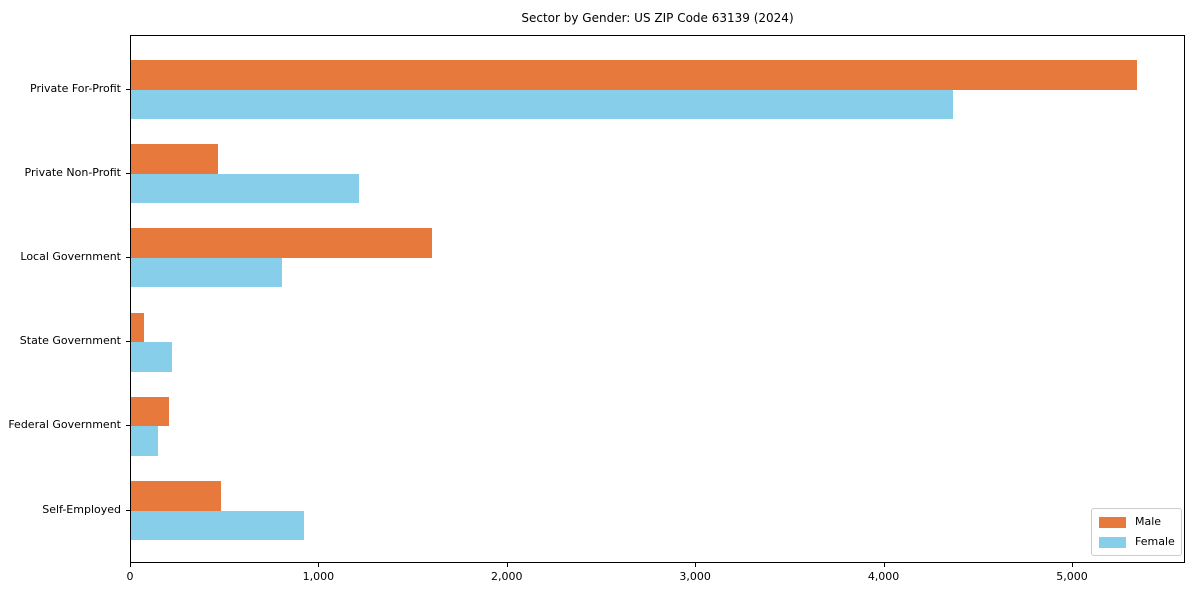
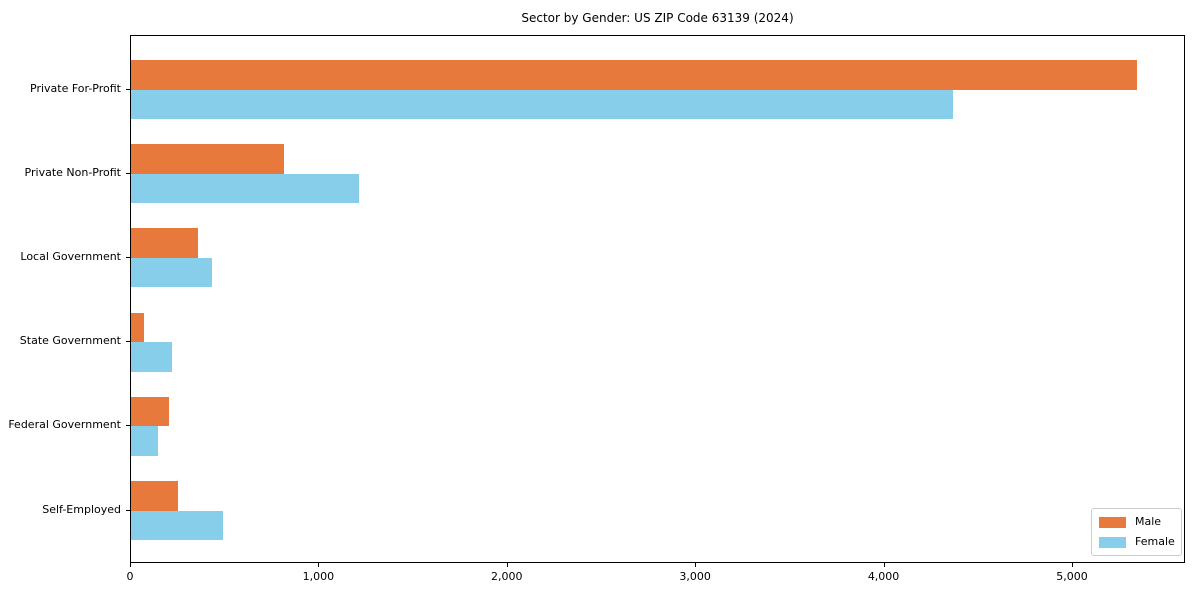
Male/Private Non-Profit: 460 -> 810
Male/Local Government: 1600 -> 360
Female/Local Government: 800 -> 430
Male/Self-Employed: 480 -> 250
Female/Self-Employed: 920 -> 490
